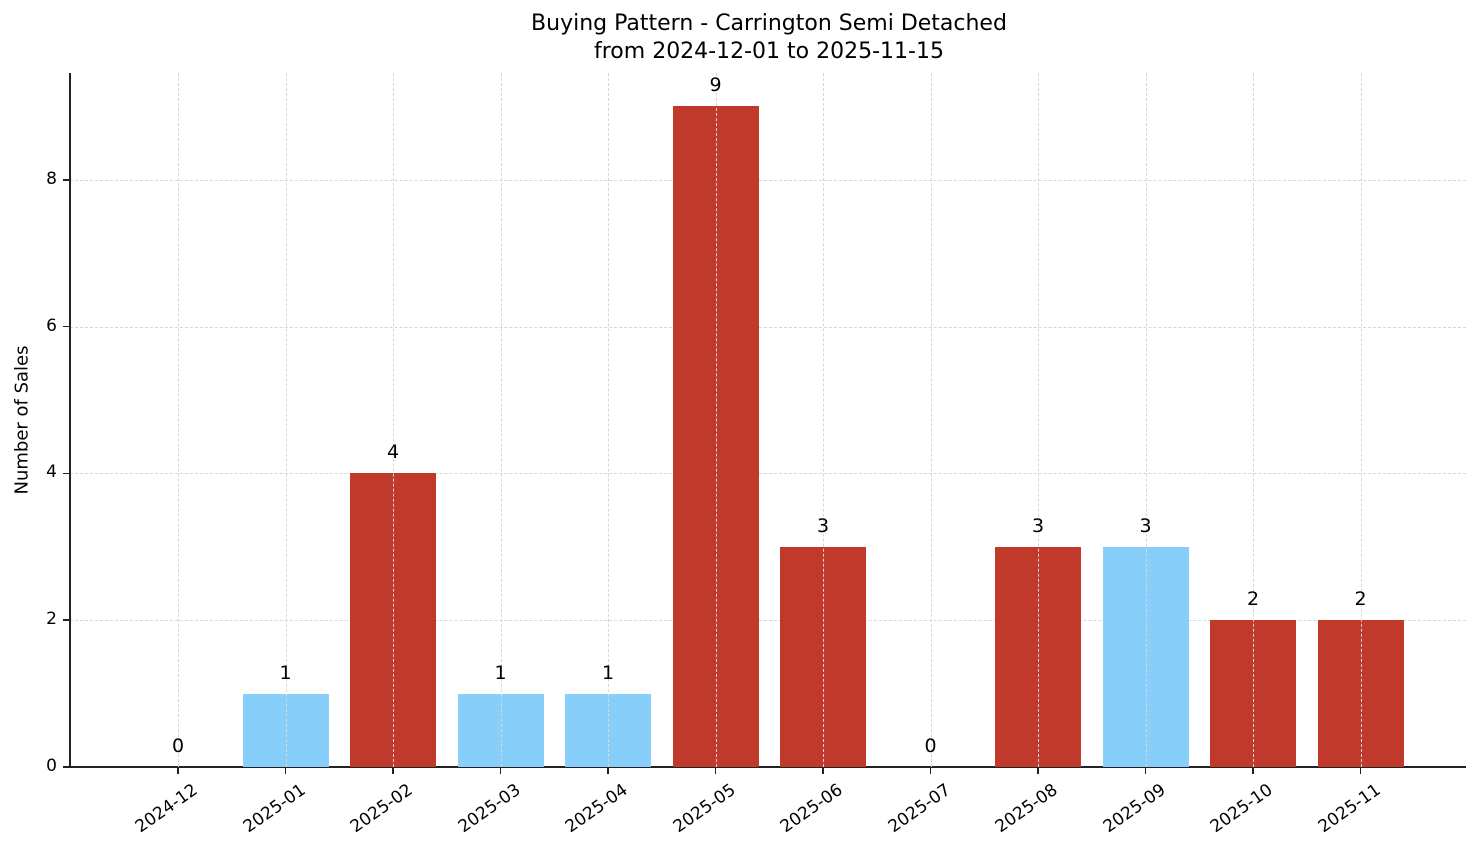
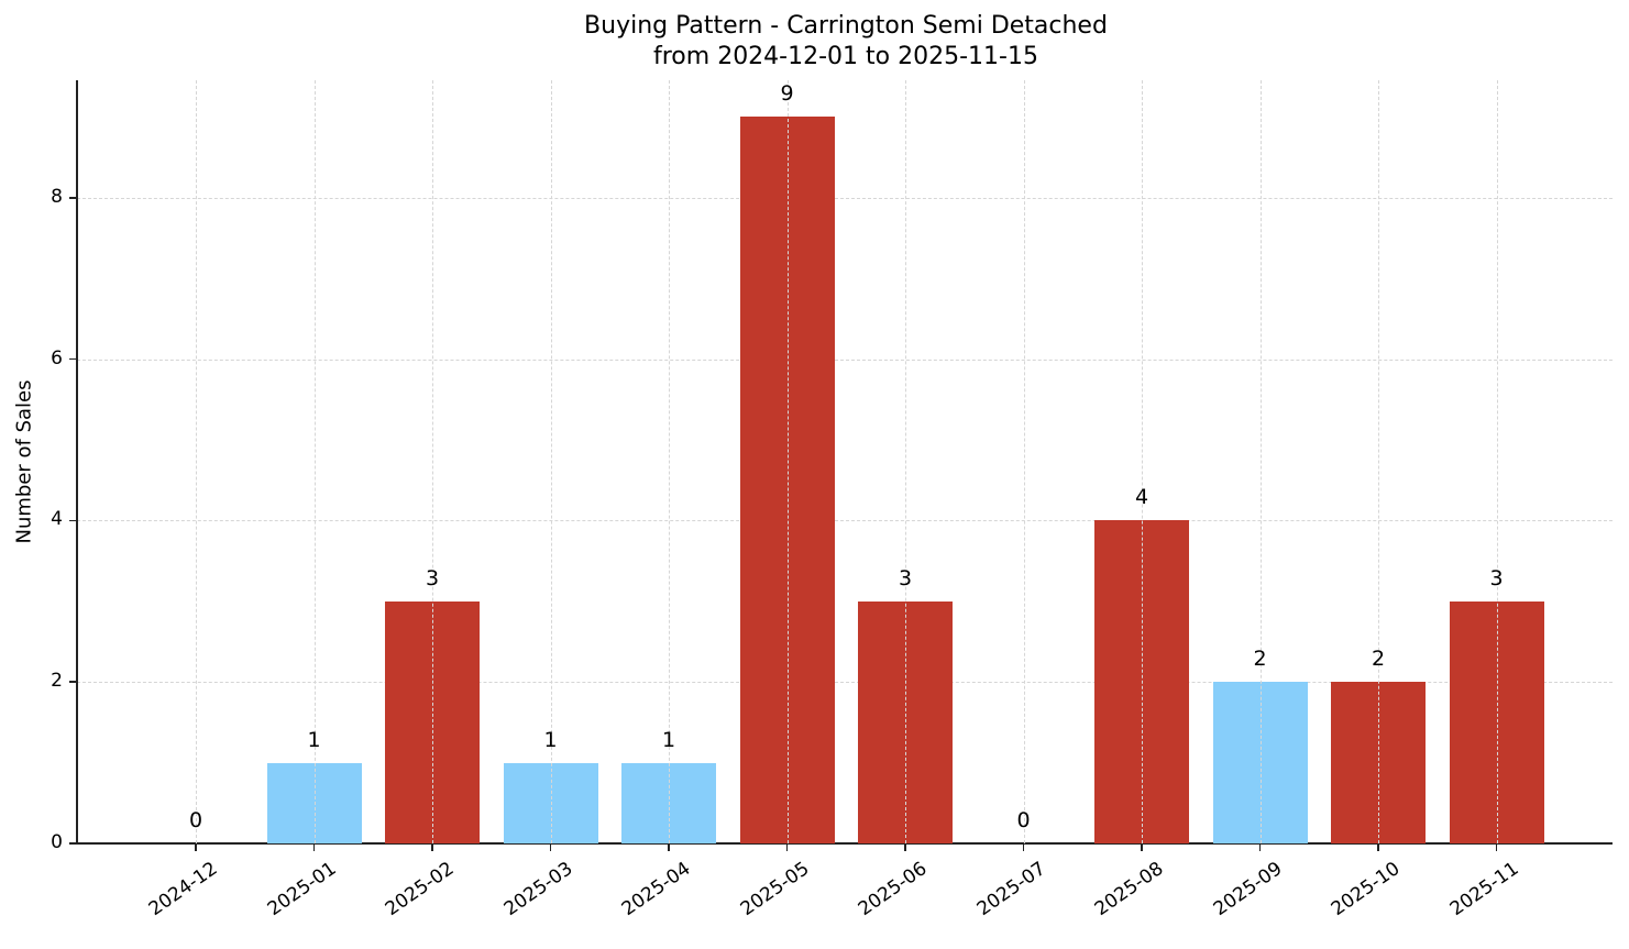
2025-02: 4 -> 3
2025-08: 3 -> 4
2025-09: 3 -> 2
2025-11: 2 -> 3
